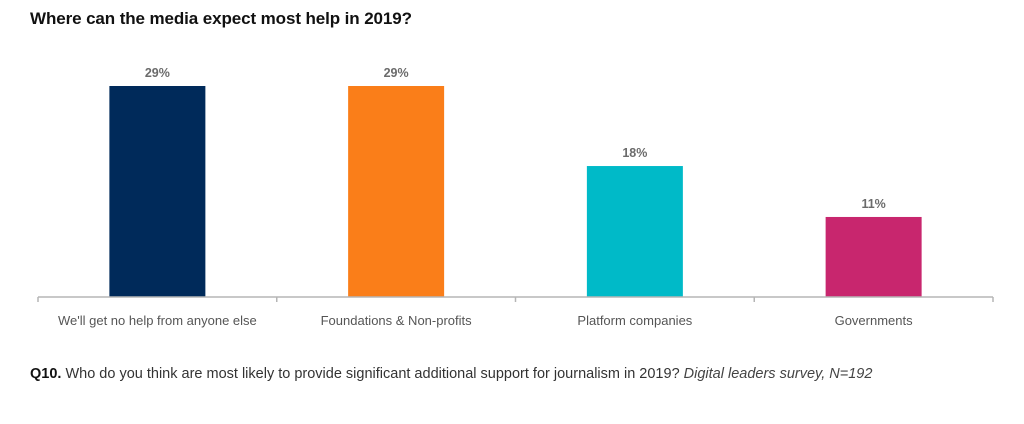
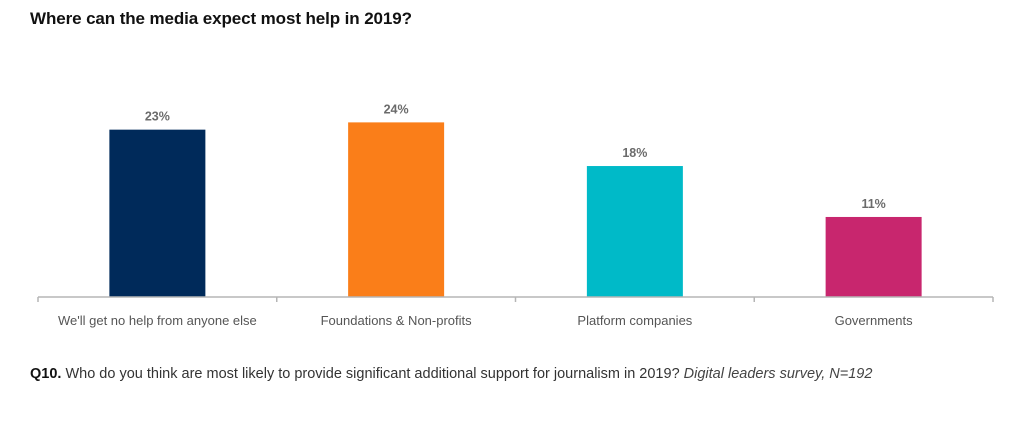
We'll get no help from anyone else: 29% -> 23%
Foundations & Non-profits: 29% -> 24%
